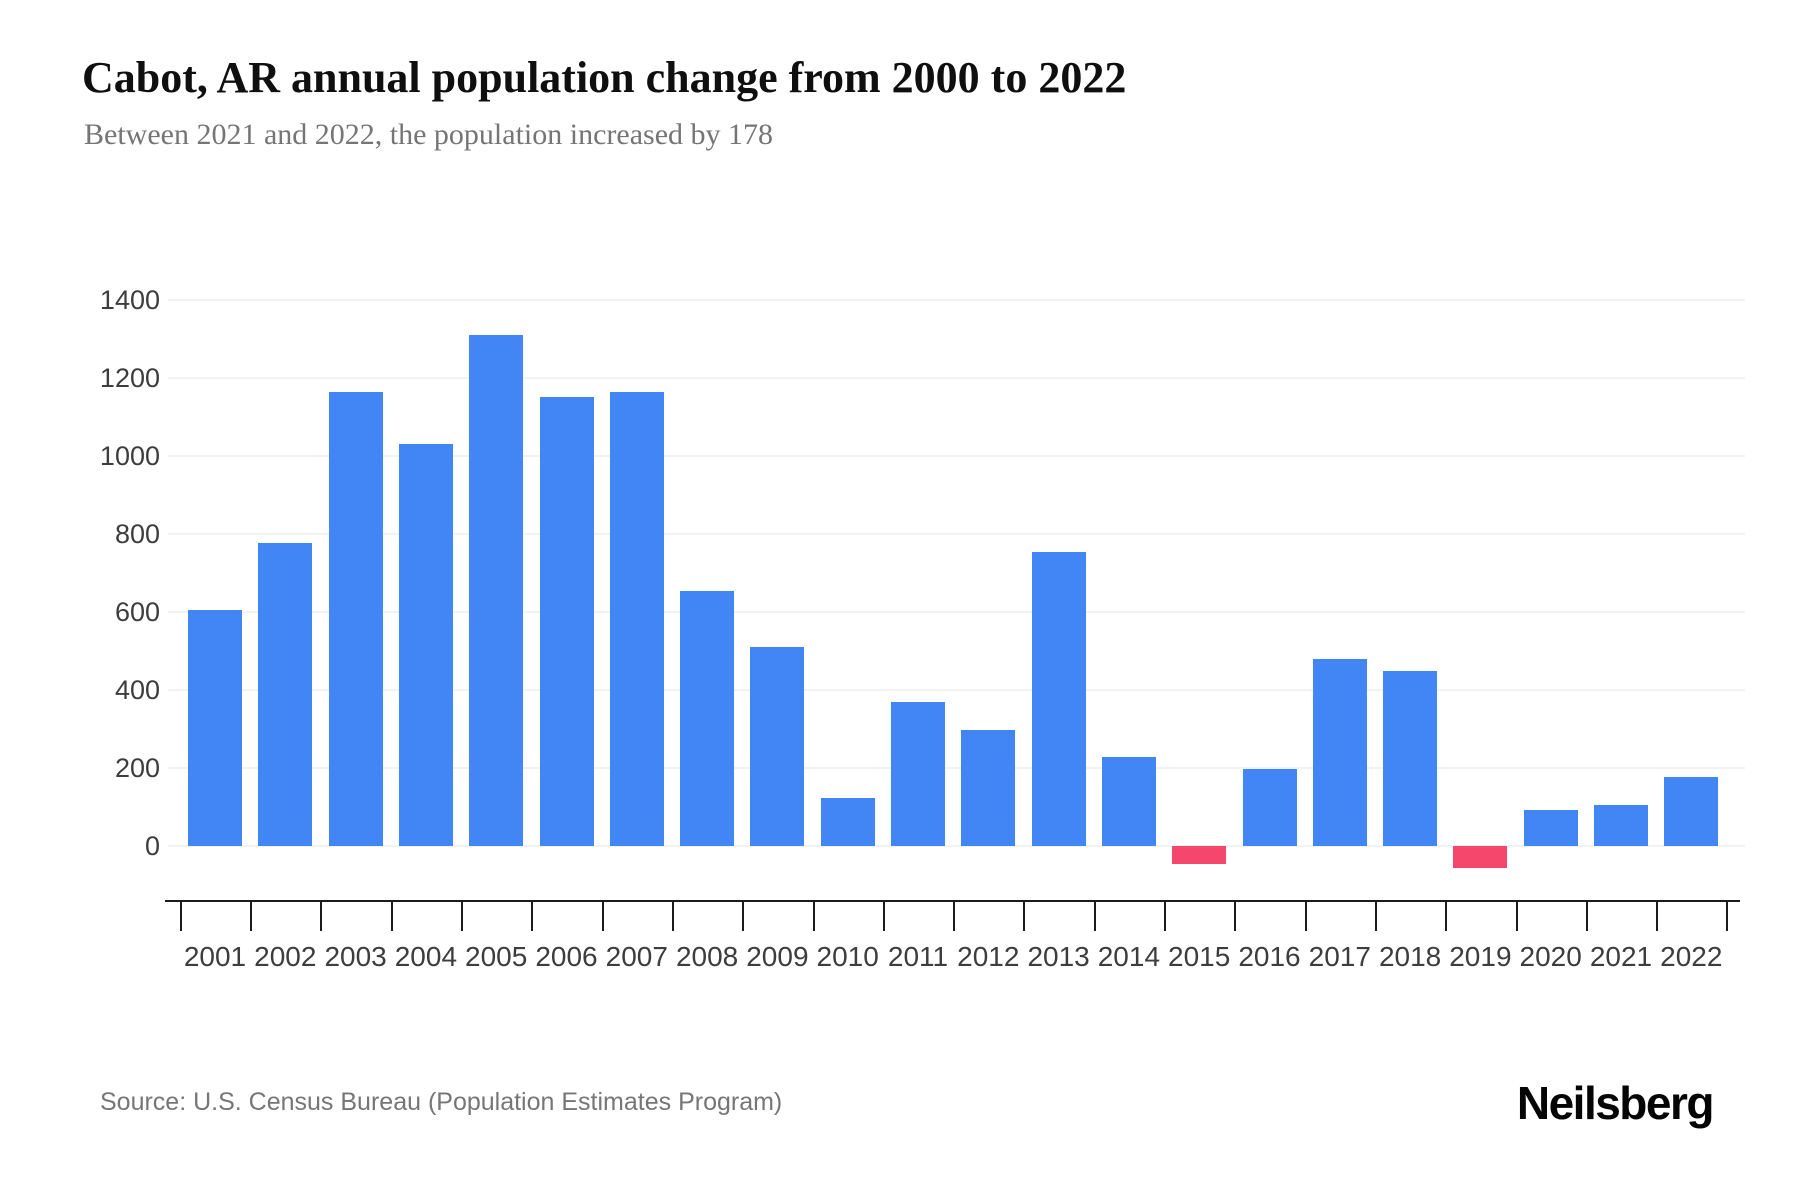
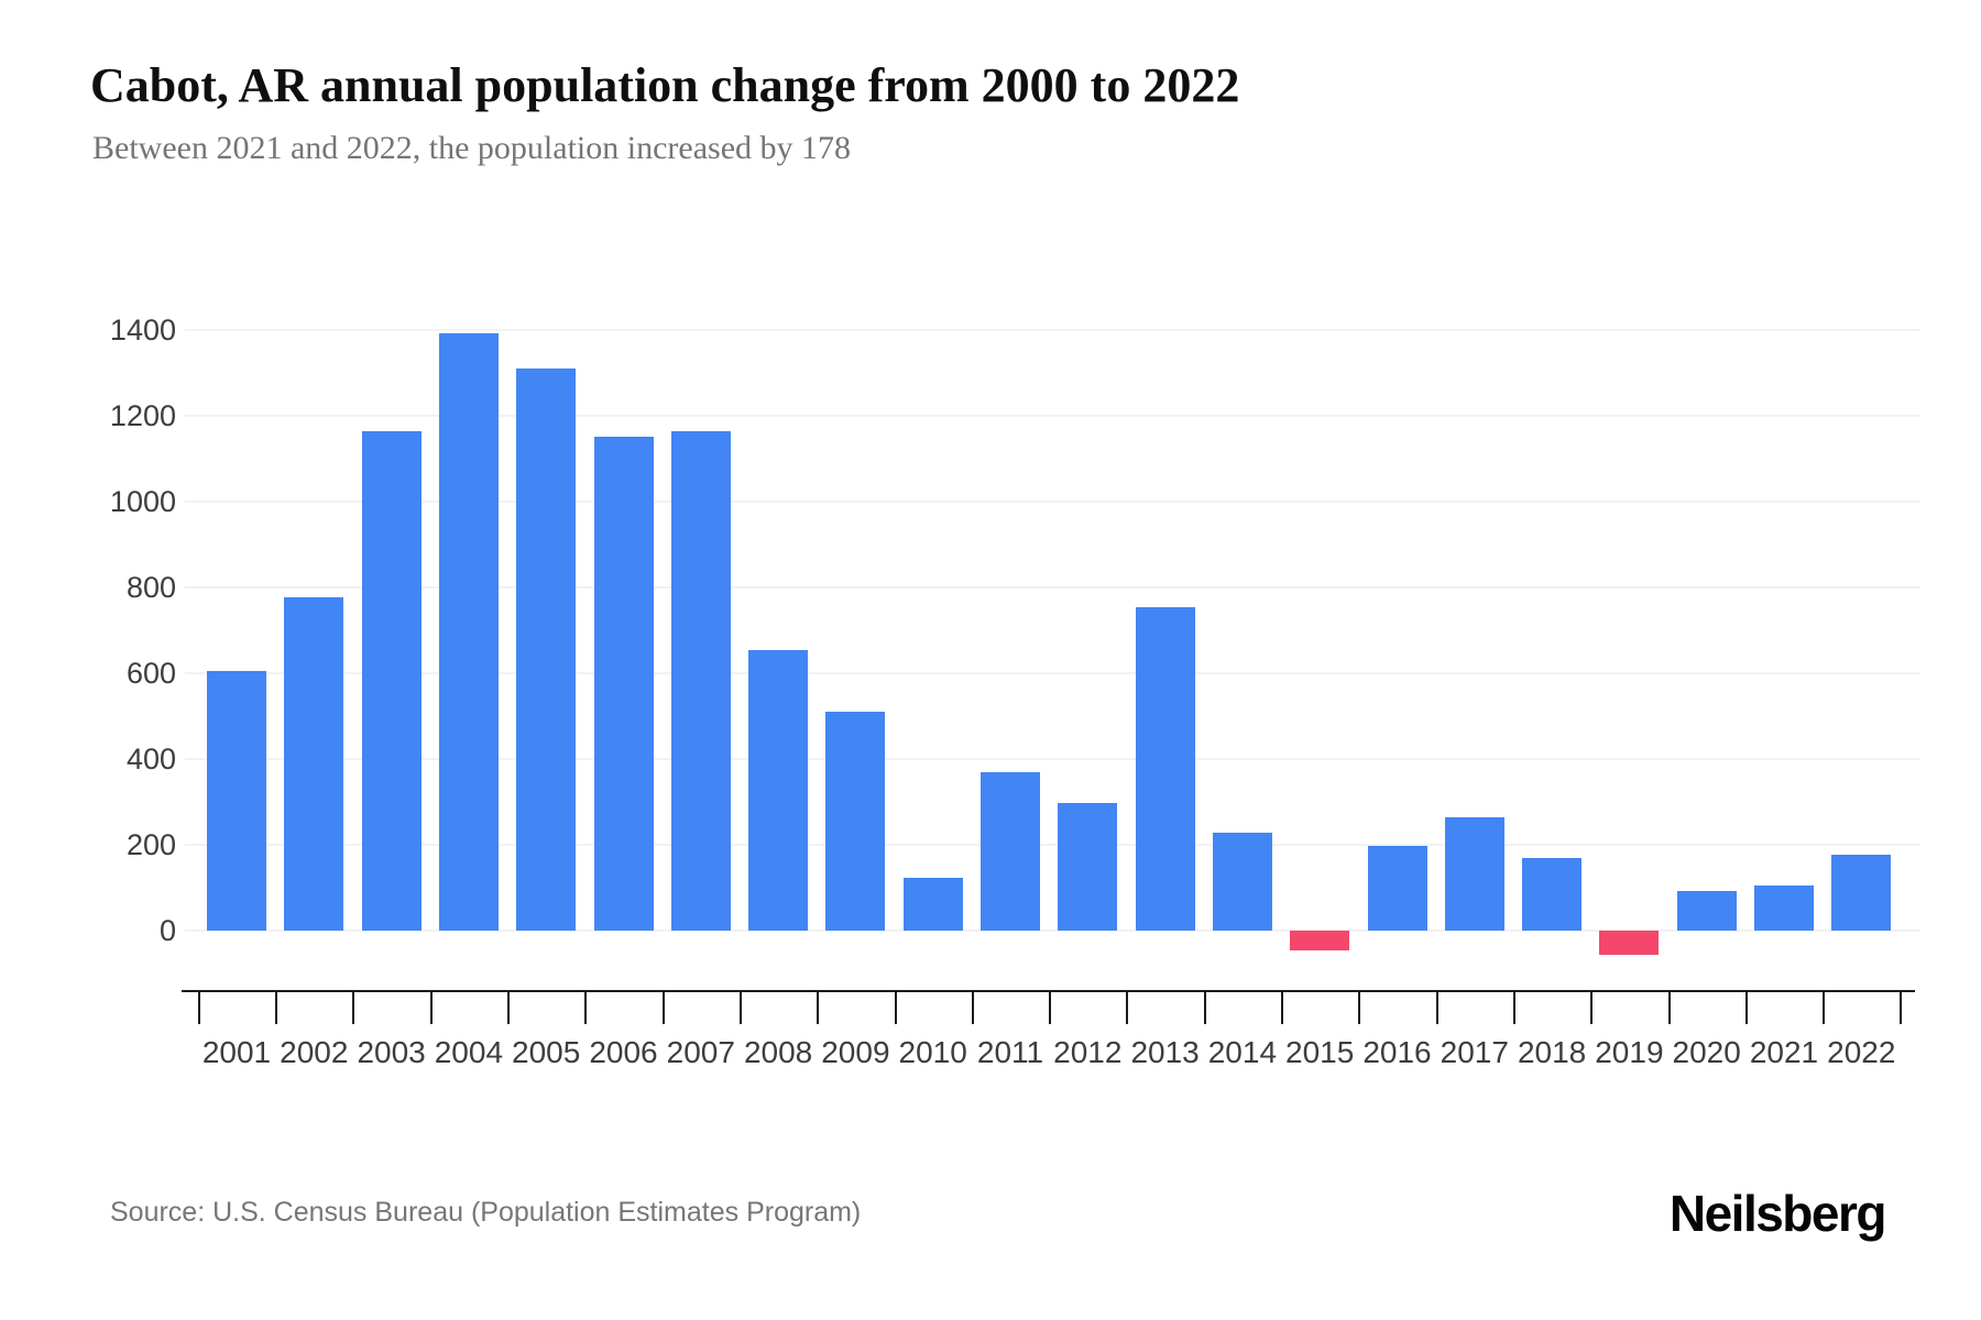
2004: 1030 -> 1390
2017: 480 -> 260
2018: 450 -> 170
